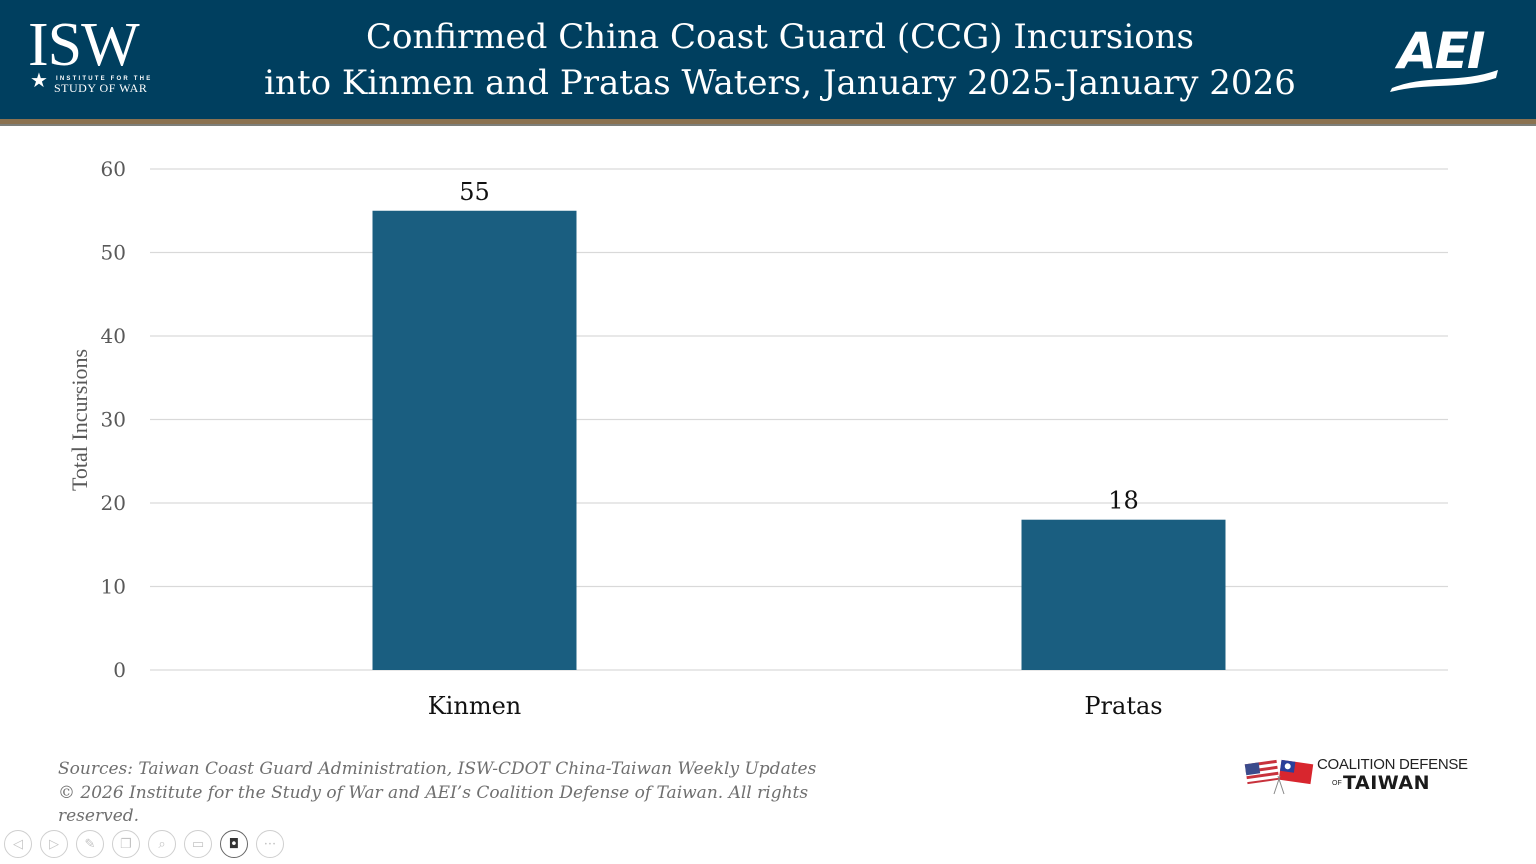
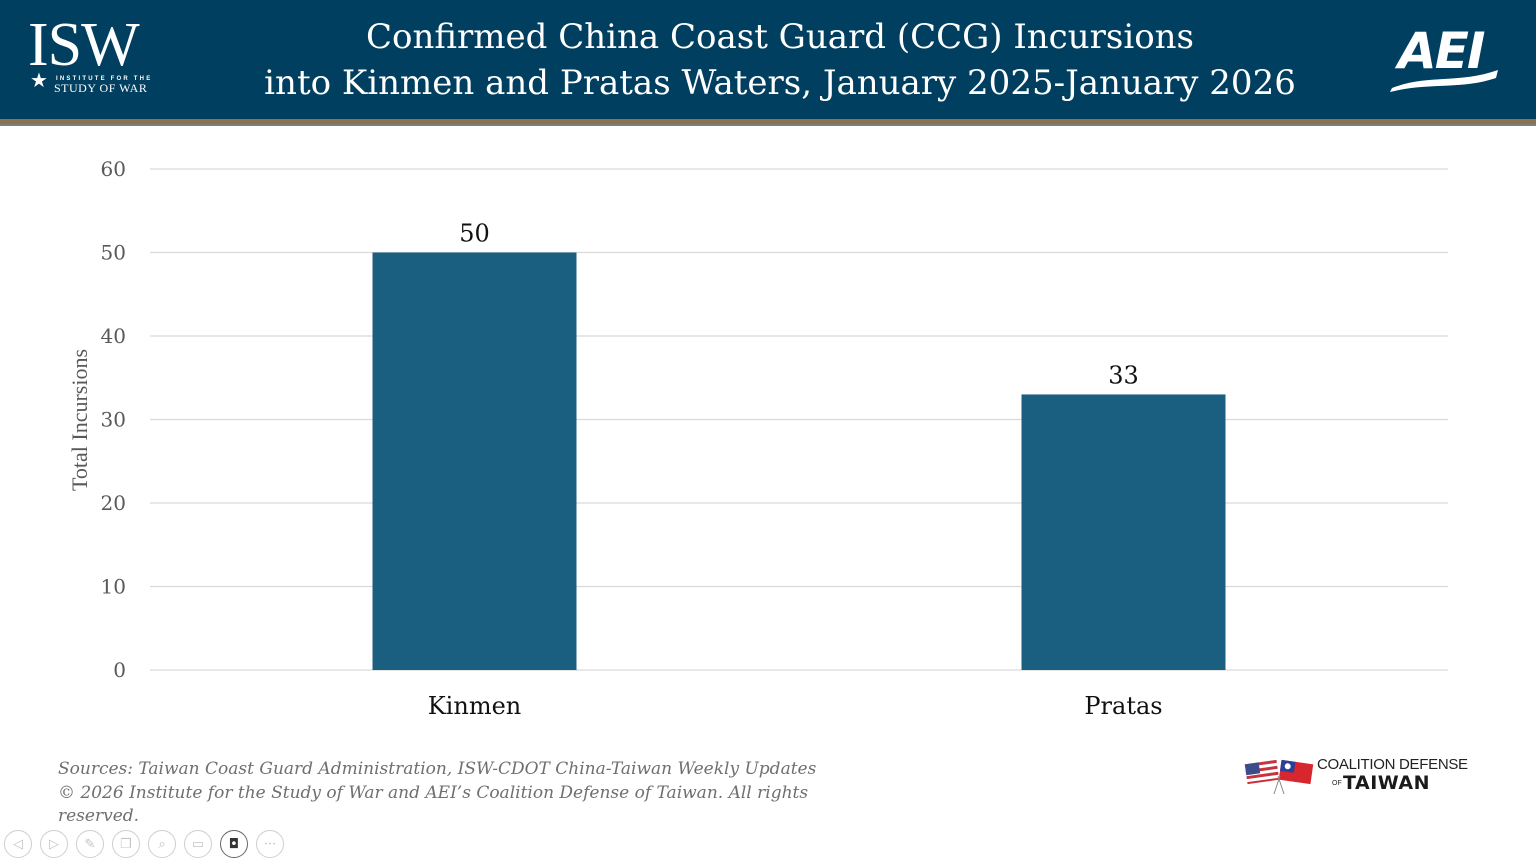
Kinmen: 55 -> 50
Pratas: 18 -> 33
